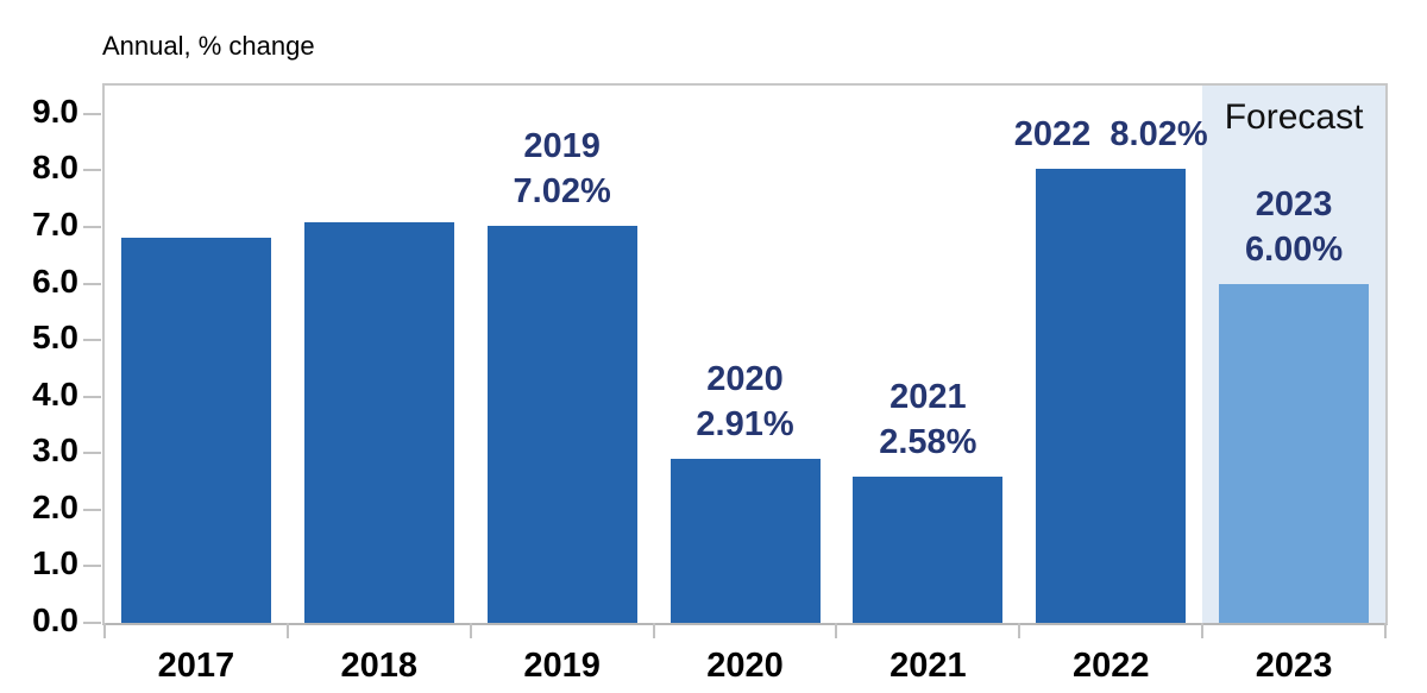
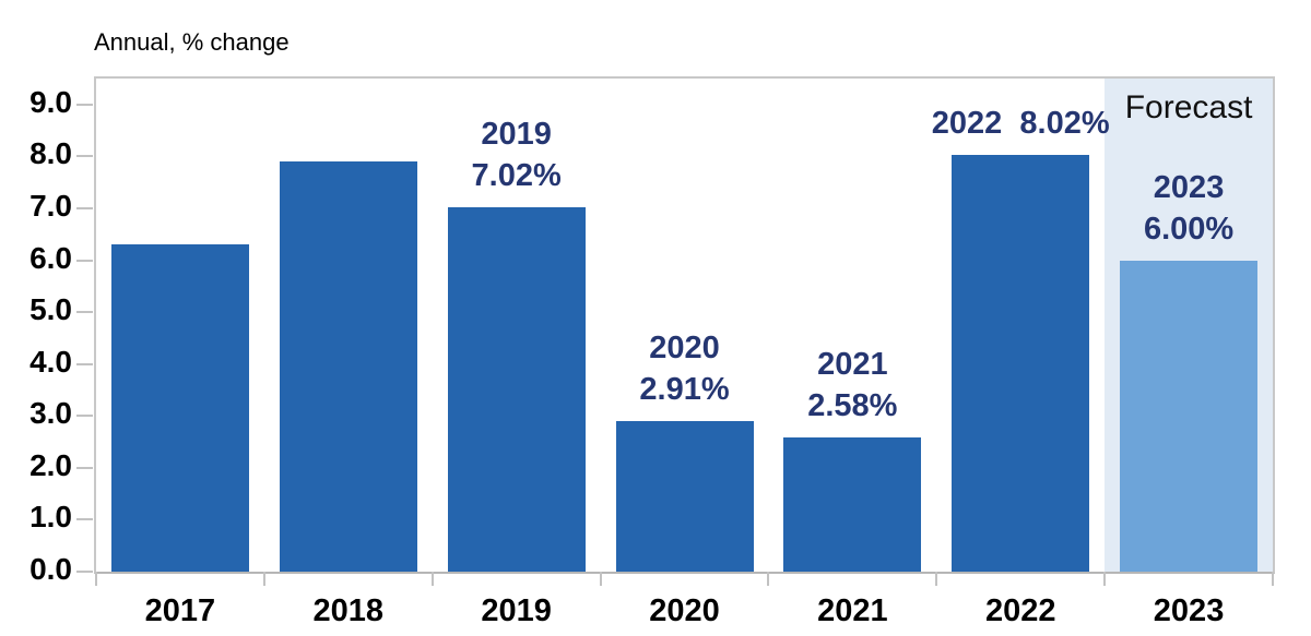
2017: 6.8 -> 6.3
2018: 7.1 -> 7.9
